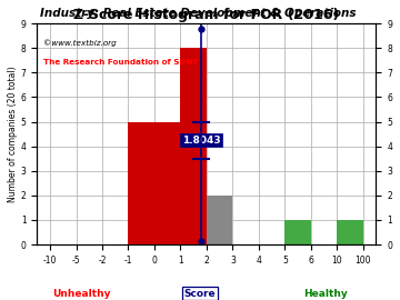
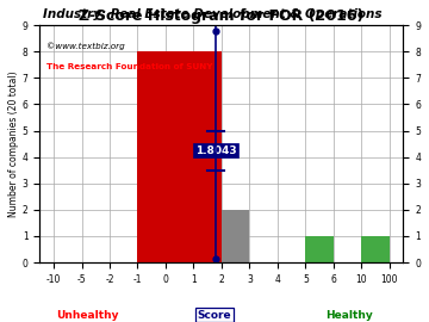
0: 5 -> 8
